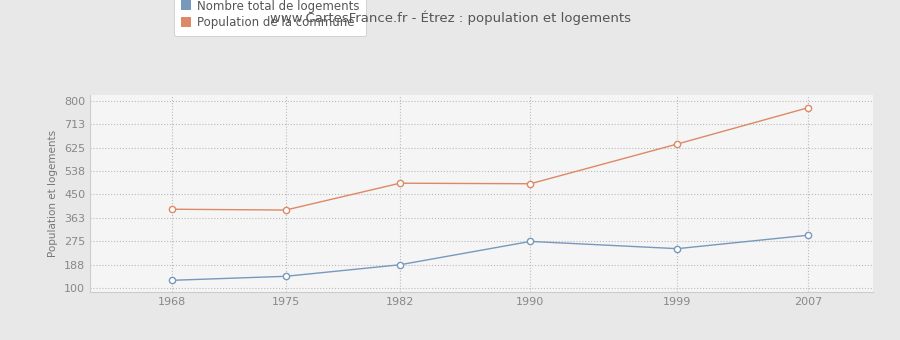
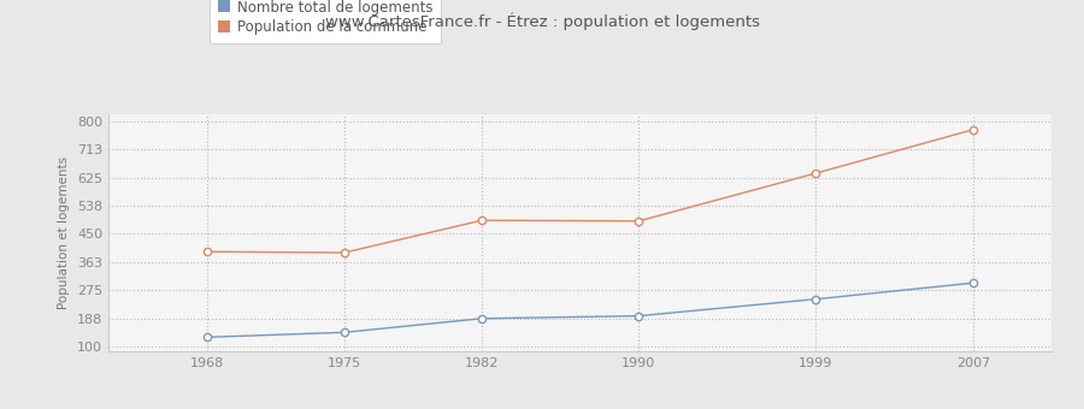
Nombre total de logements/1990: 275 -> 196
